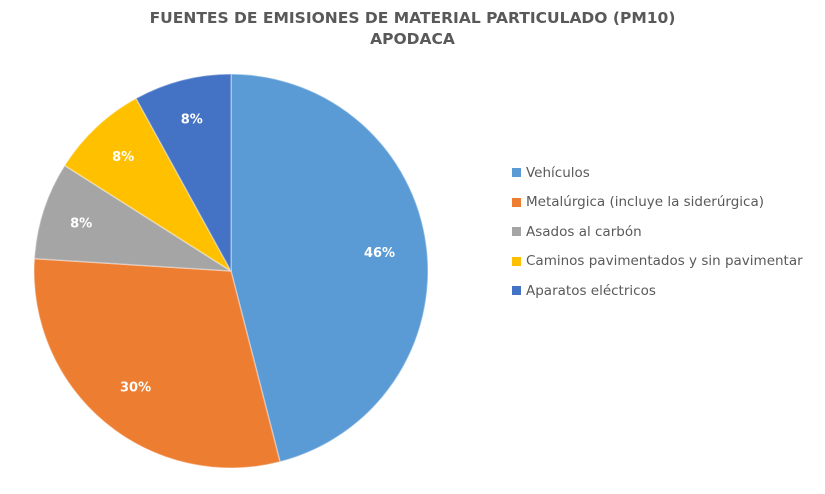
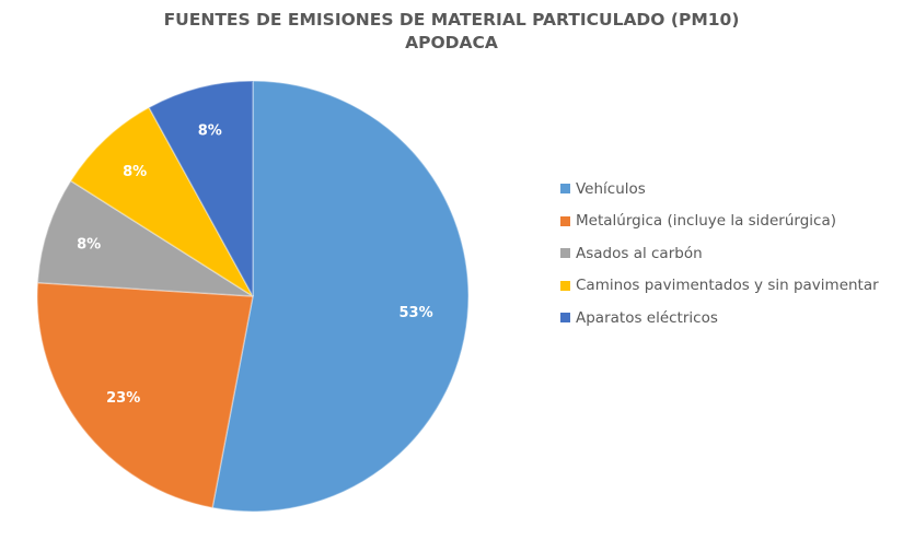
Vehículos: 46% -> 53%
Metalúrgica (incluye la siderúrgica): 30% -> 23%
